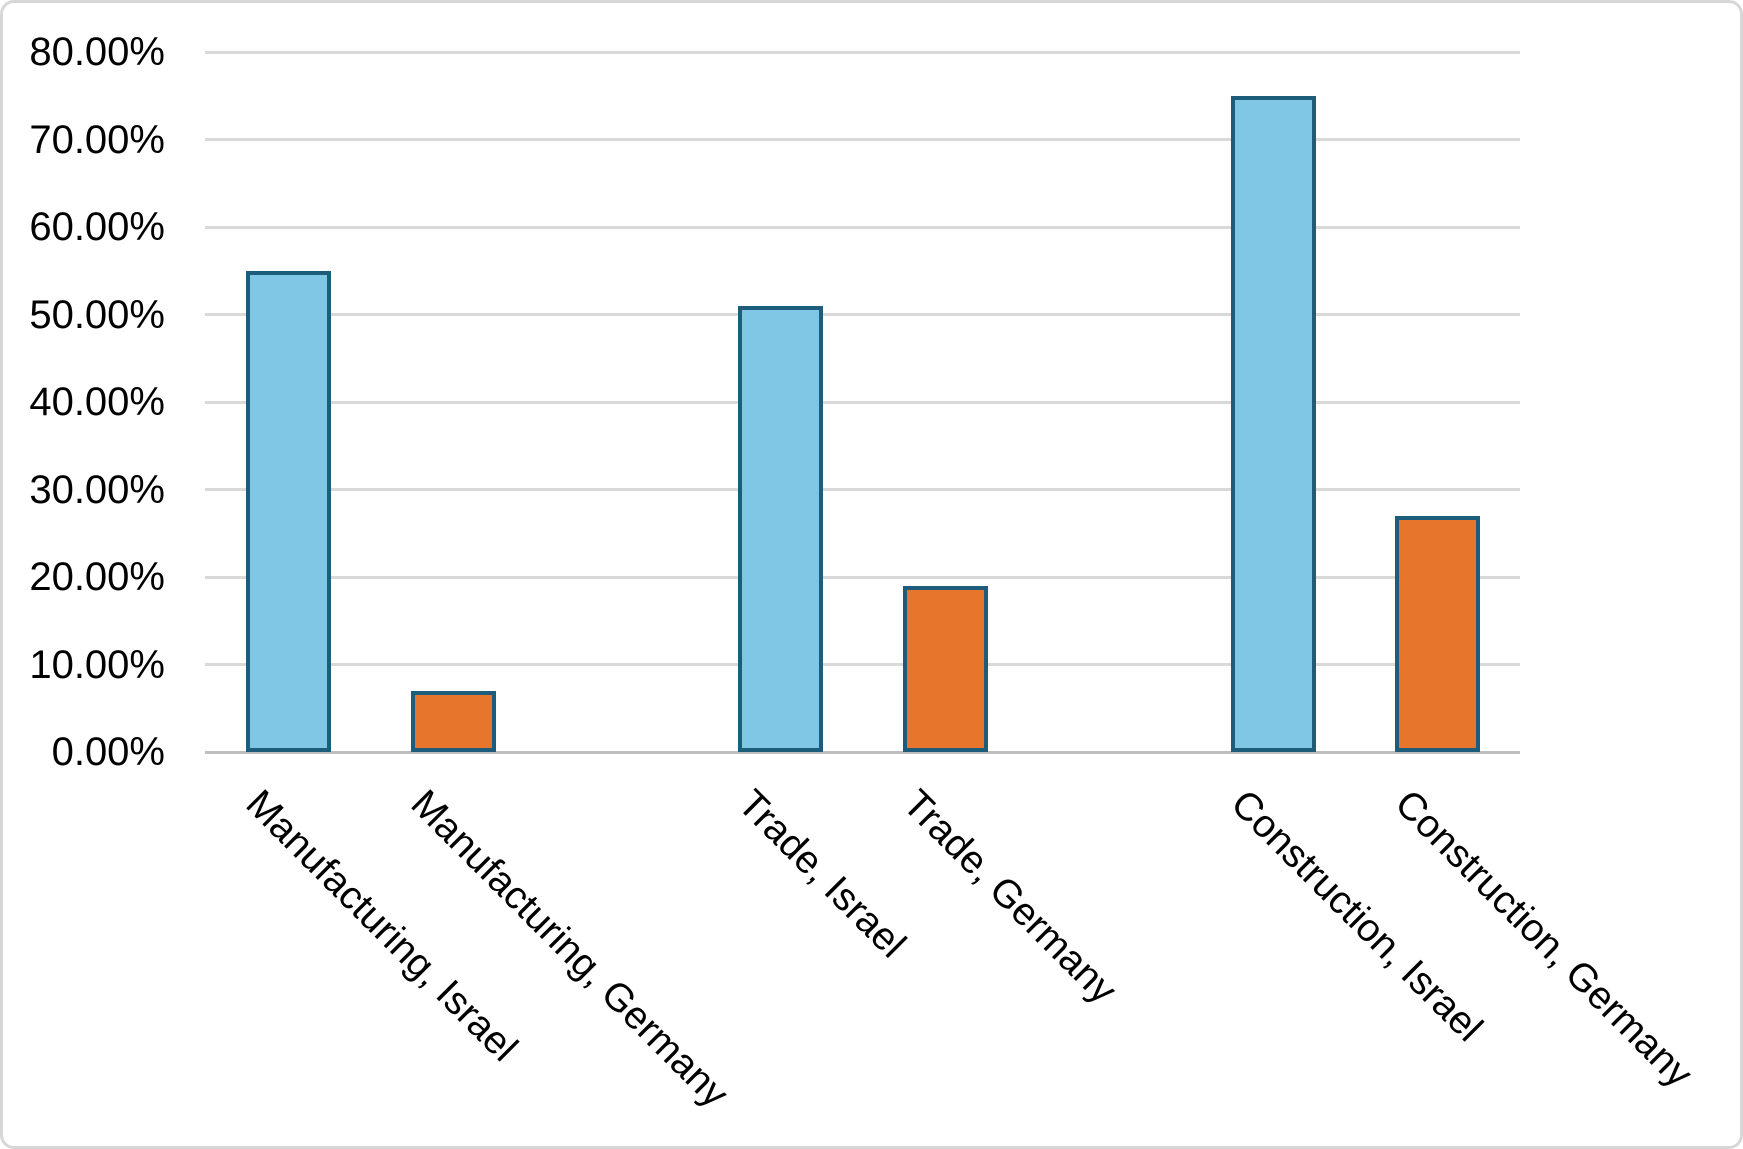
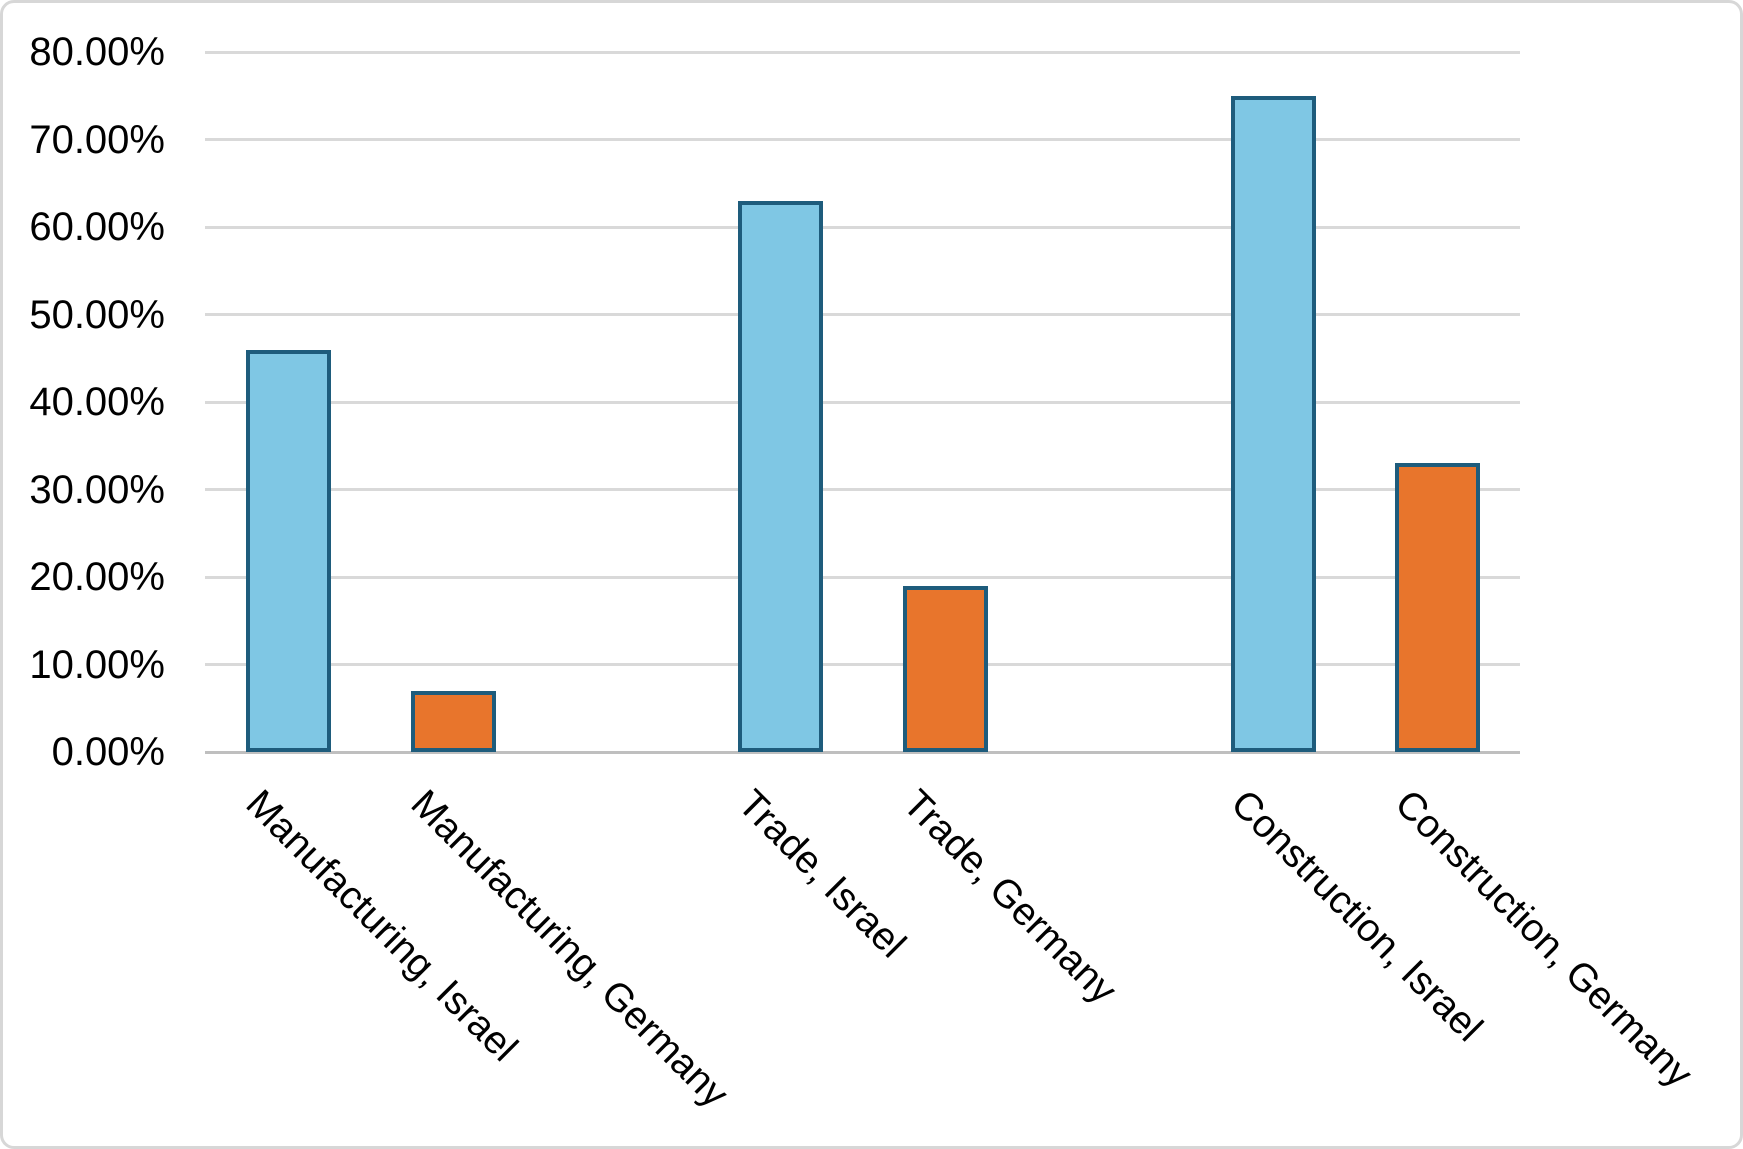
Manufacturing, Israel: 55% -> 46%
Trade, Israel: 51% -> 63%
Construction, Germany: 27% -> 33%
